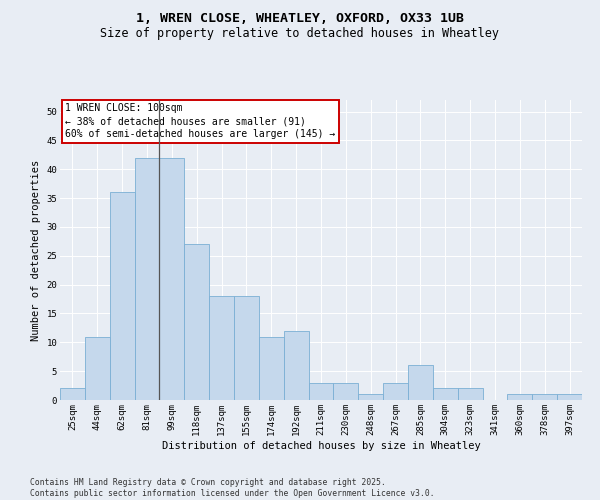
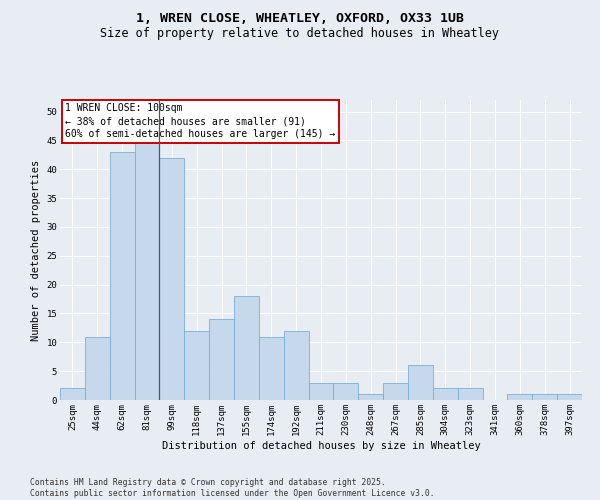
62sqm: 36 -> 43
81sqm: 42 -> 45
118sqm: 27 -> 12
137sqm: 18 -> 14
